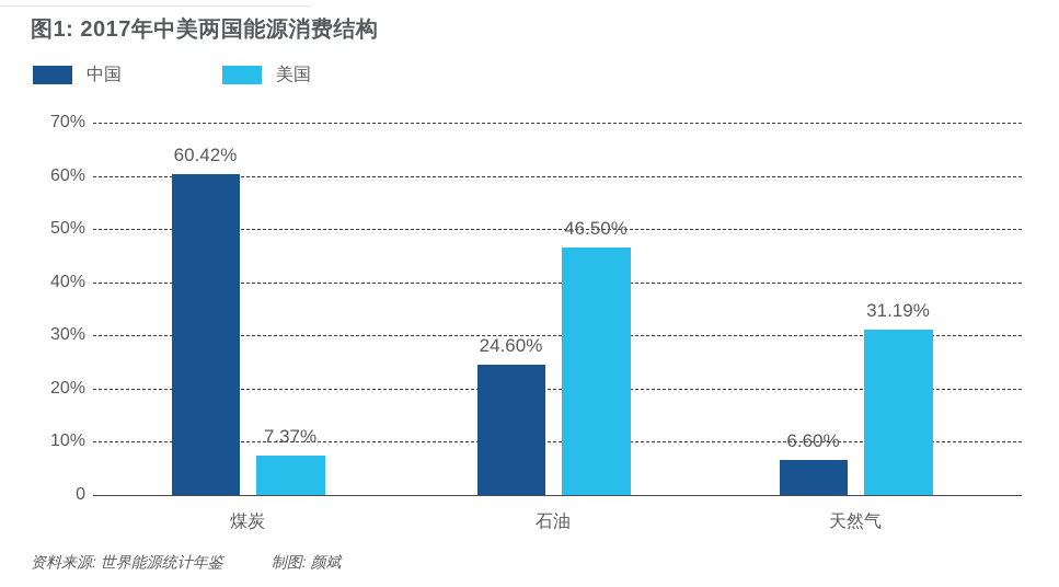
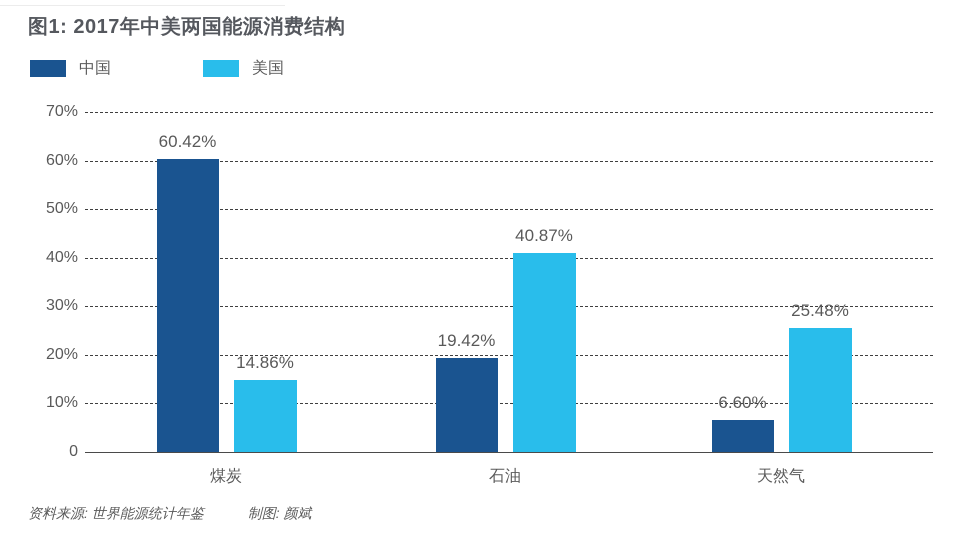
美国/煤炭: 7.37% -> 14.86%
中国/石油: 24.60% -> 19.42%
美国/石油: 46.50% -> 40.87%
美国/天然气: 31.19% -> 25.48%
